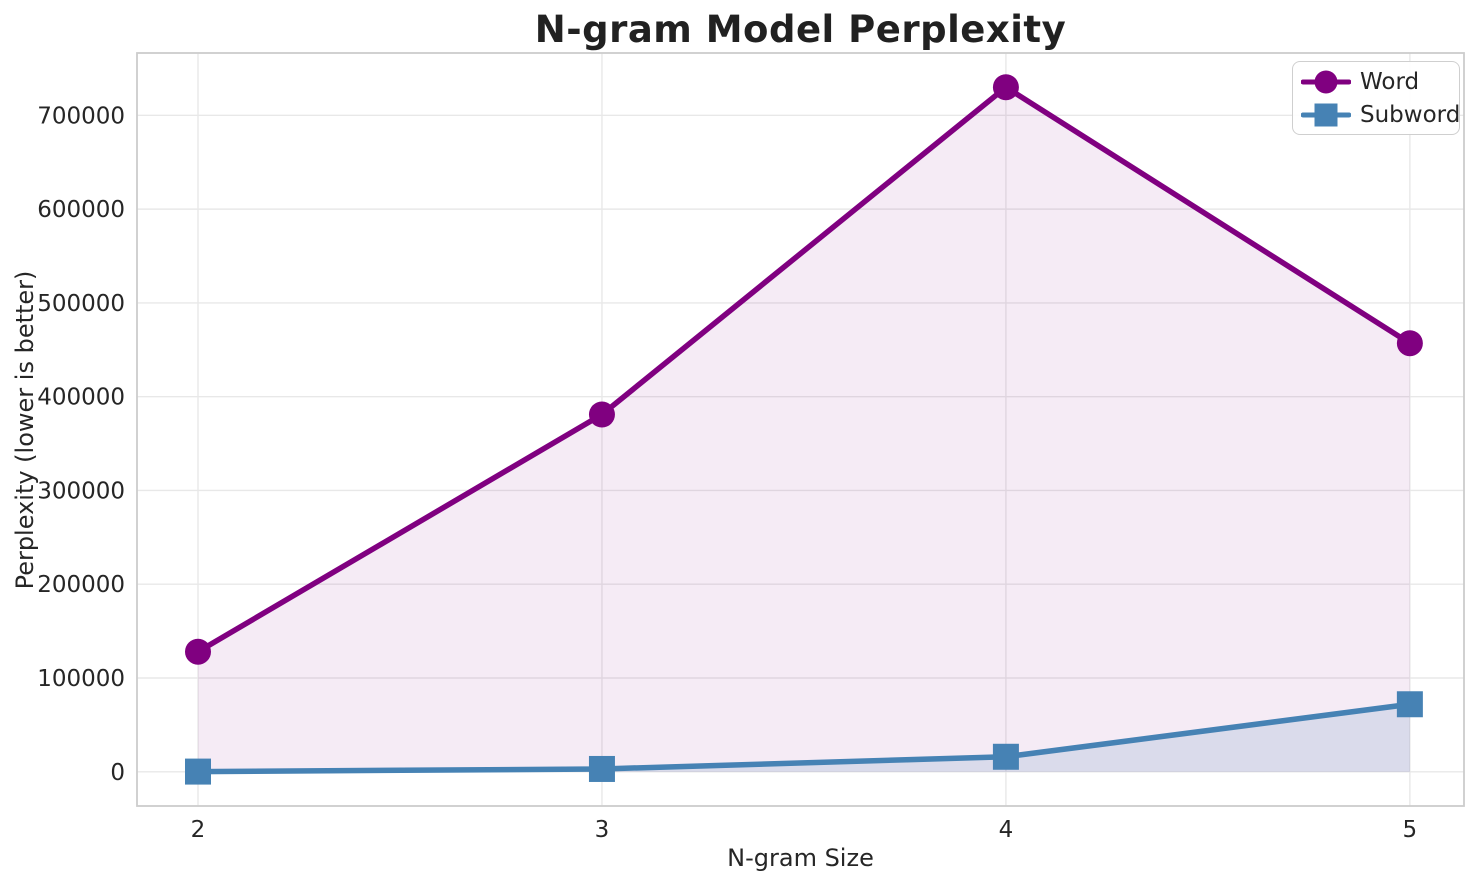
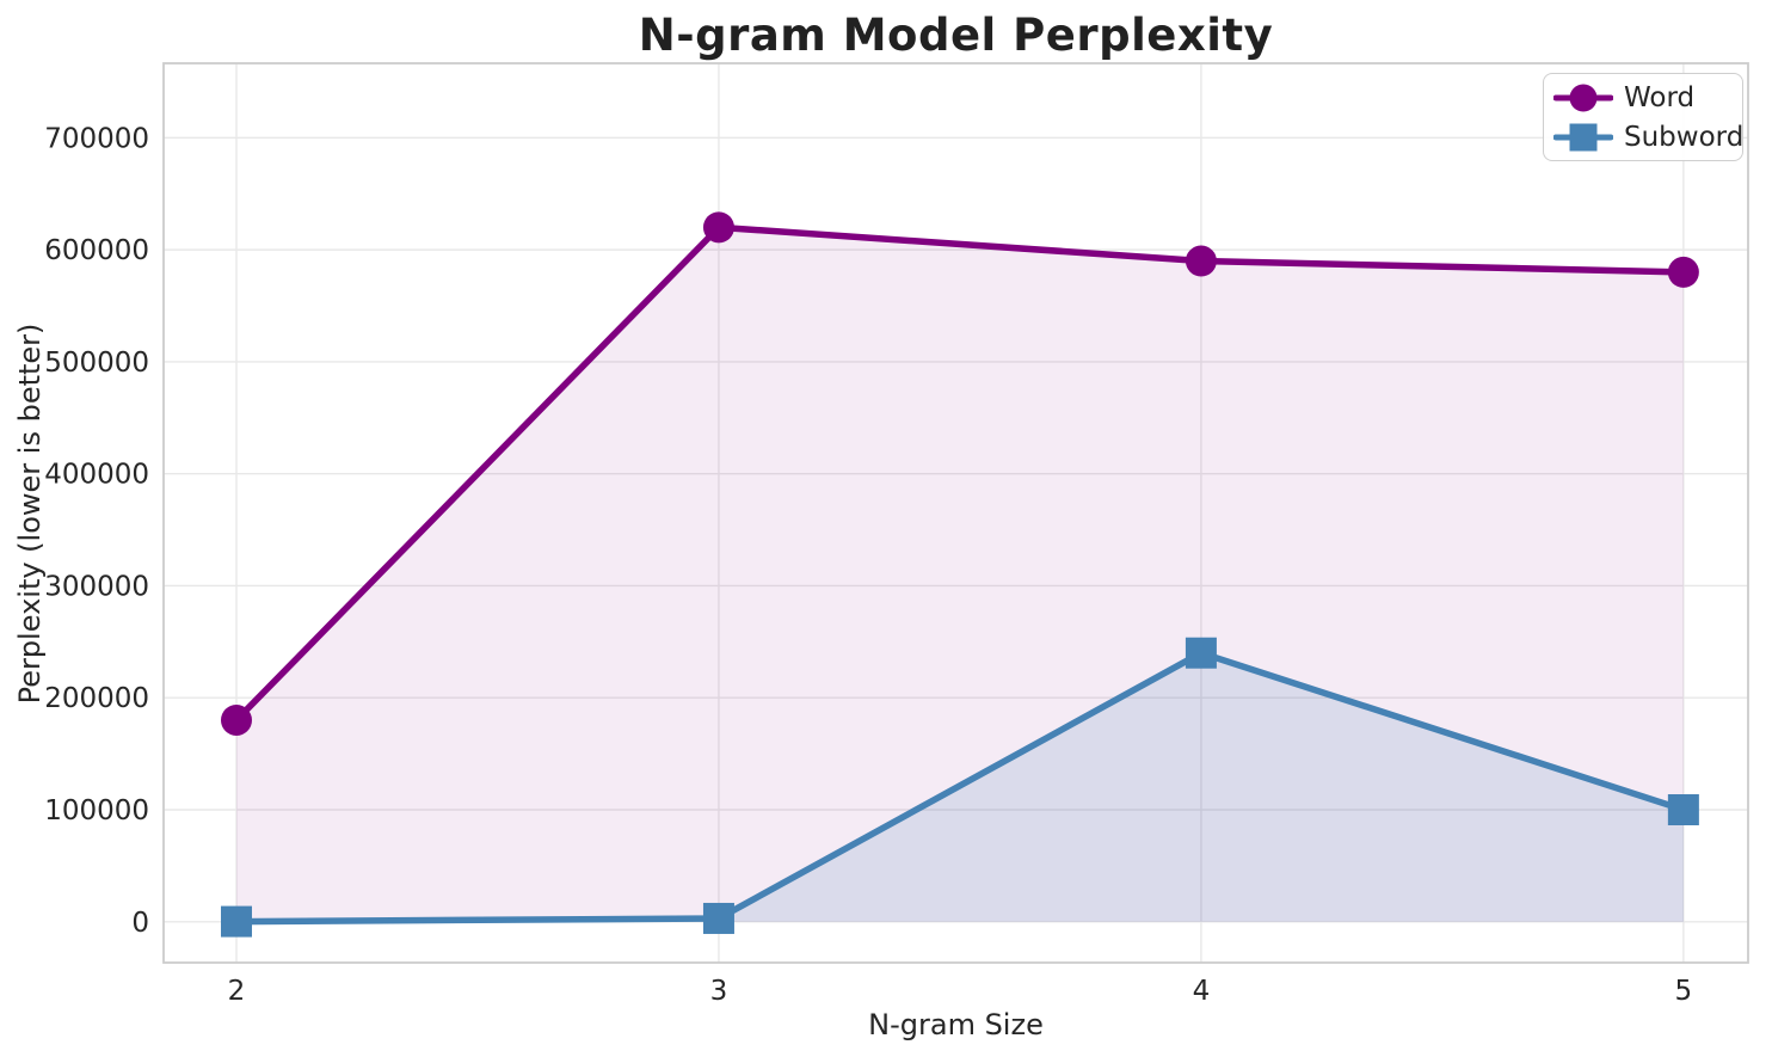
Word/2: 130000 -> 180000
Word/3: 380000 -> 620000
Word/4: 730000 -> 590000
Subword/4: 20000 -> 240000
Word/5: 460000 -> 580000
Subword/5: 70000 -> 100000
